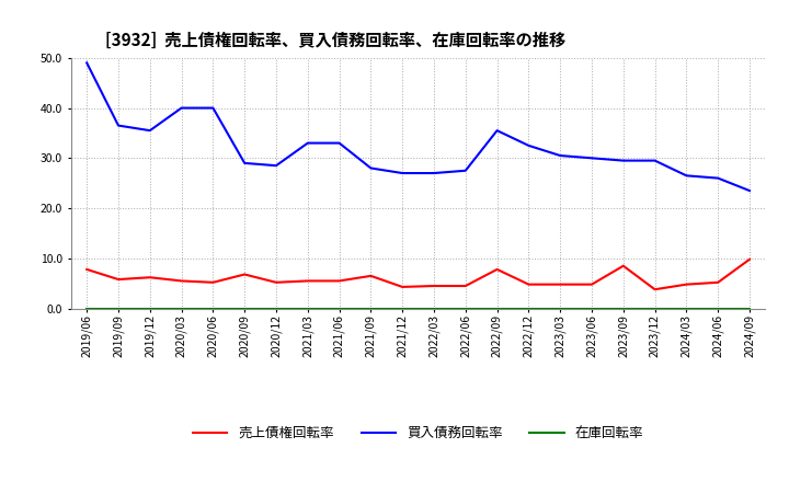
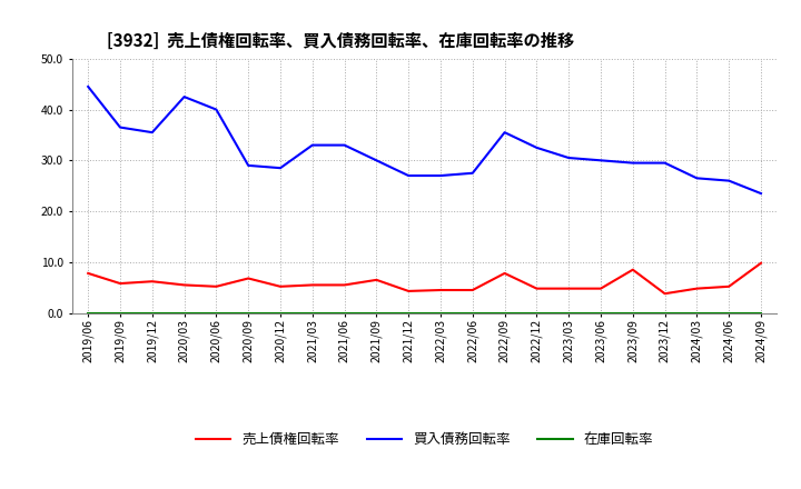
買入債務回転率/2019/06: 49.0 -> 44.5
買入債務回転率/2020/03: 40.0 -> 42.5
買入債務回転率/2021/09: 28.0 -> 30.0
